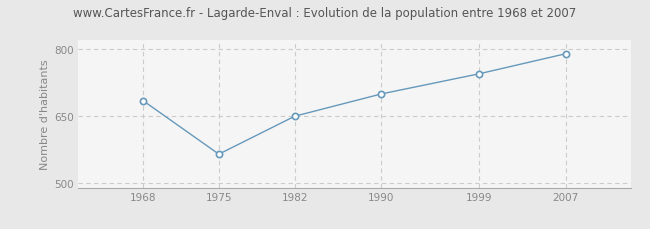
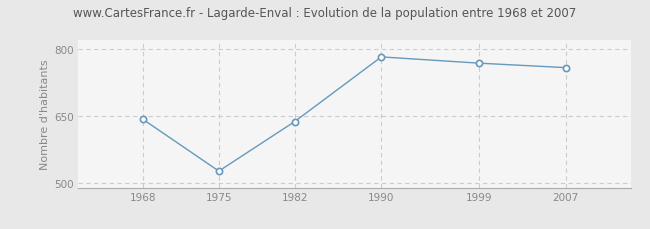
1968: 685 -> 643
1975: 565 -> 527
1982: 650 -> 638
1990: 700 -> 783
1999: 745 -> 769
2007: 790 -> 759
